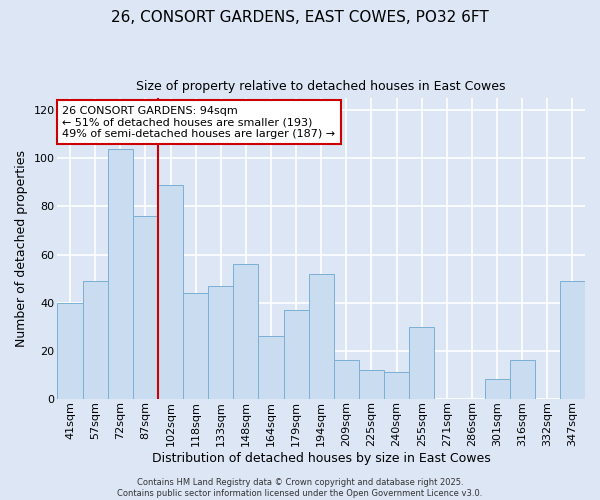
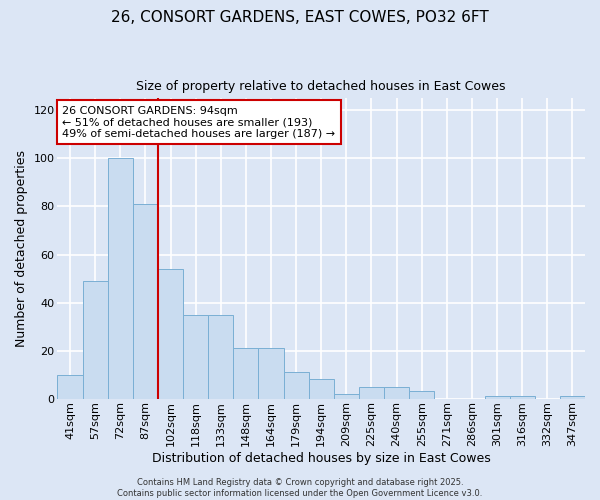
41sqm: 40 -> 10
72sqm: 104 -> 100
87sqm: 76 -> 81
102sqm: 89 -> 54
118sqm: 44 -> 35
133sqm: 47 -> 35
148sqm: 56 -> 21
164sqm: 26 -> 21
179sqm: 37 -> 11
194sqm: 52 -> 8
209sqm: 16 -> 2
225sqm: 12 -> 5
240sqm: 11 -> 5
255sqm: 30 -> 3
301sqm: 8 -> 1
316sqm: 16 -> 1
347sqm: 49 -> 1
